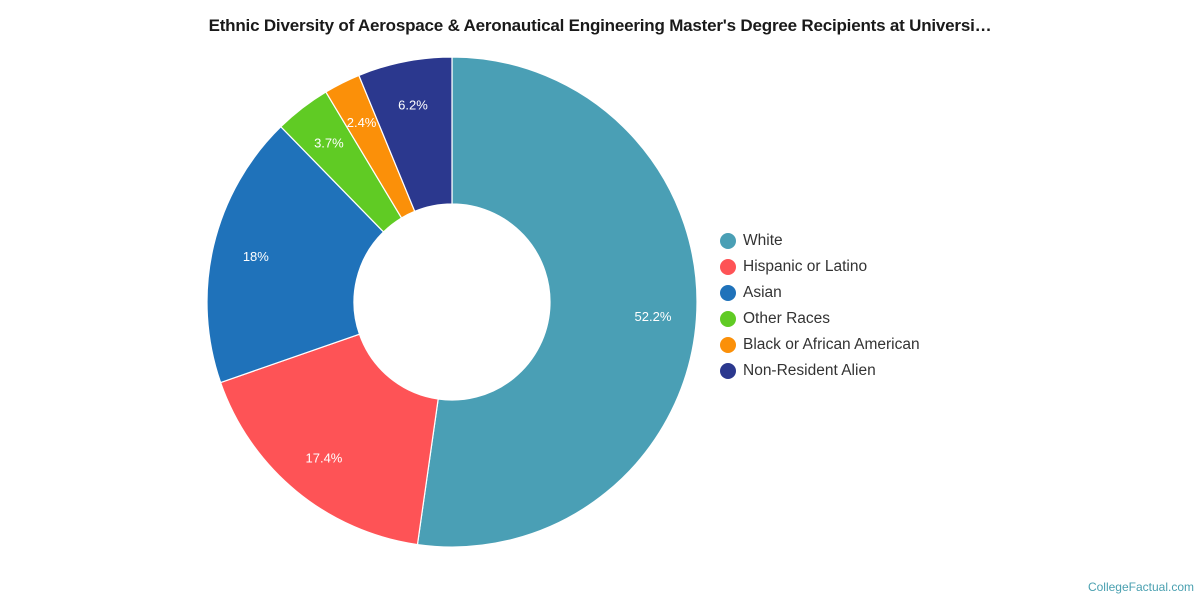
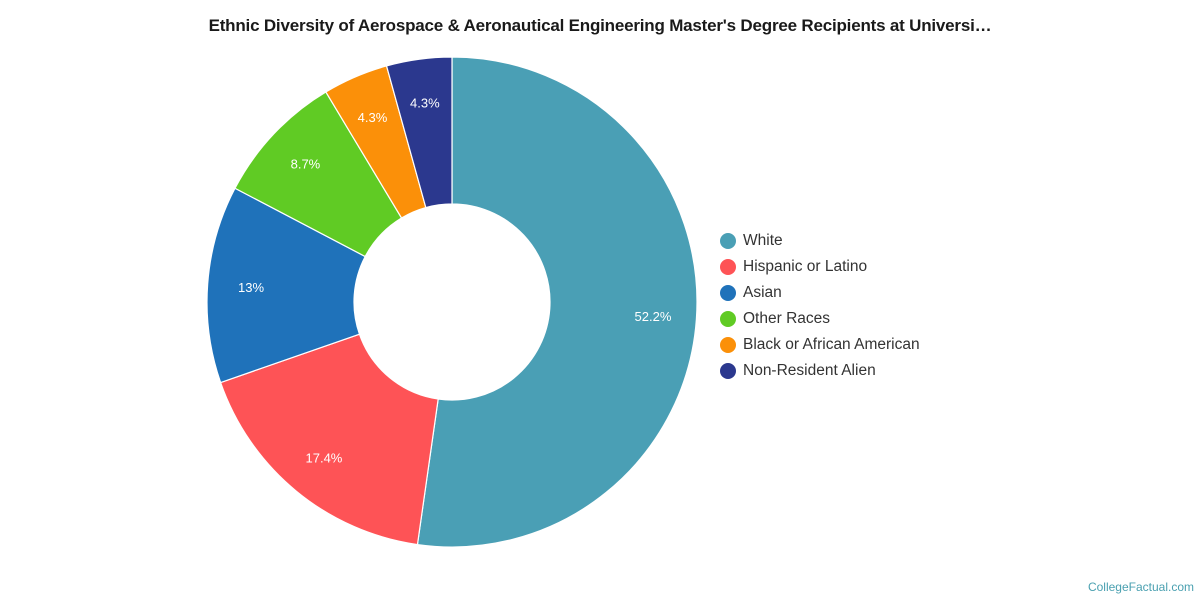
Asian: 18% -> 13%
Other Races: 3.7% -> 8.7%
Black or African American: 2.4% -> 4.3%
Non-Resident Alien: 6.2% -> 4.3%
